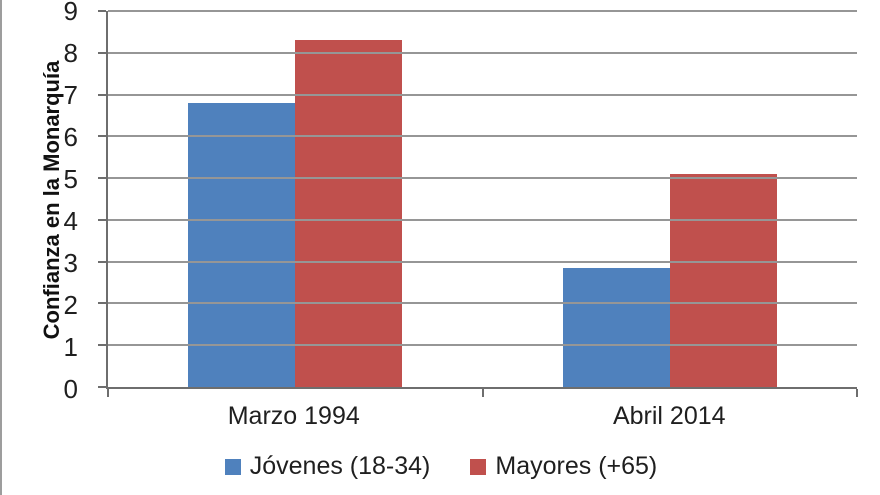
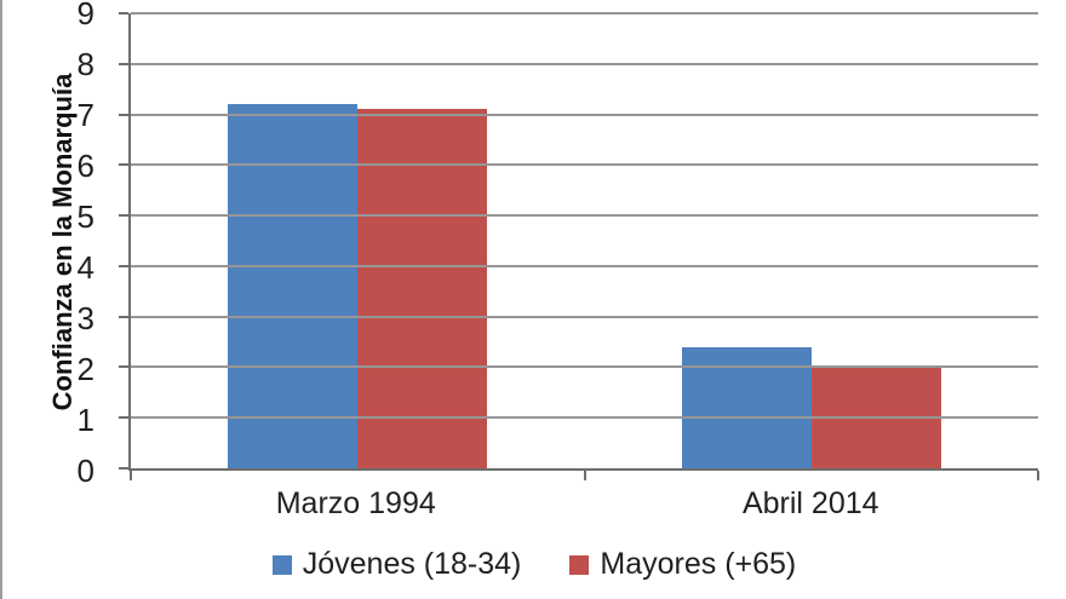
Jóvenes (18-34)/Marzo 1994: 6.8 -> 7.2
Mayores (+65)/Marzo 1994: 8.3 -> 7.1
Jóvenes (18-34)/Abril 2014: 2.9 -> 2.4
Mayores (+65)/Abril 2014: 5.1 -> 2.0
